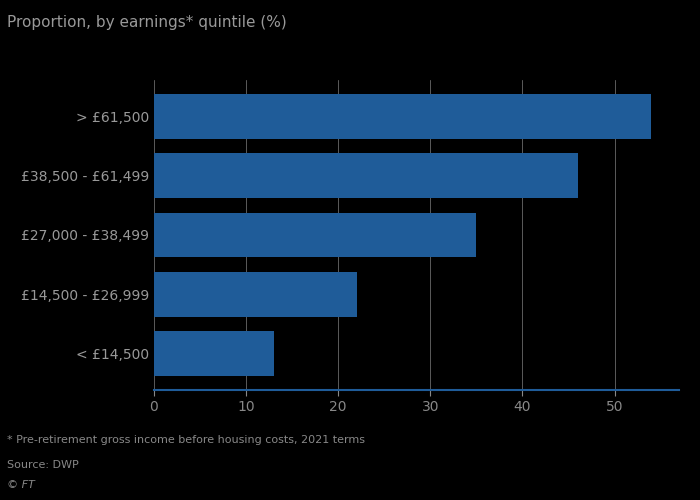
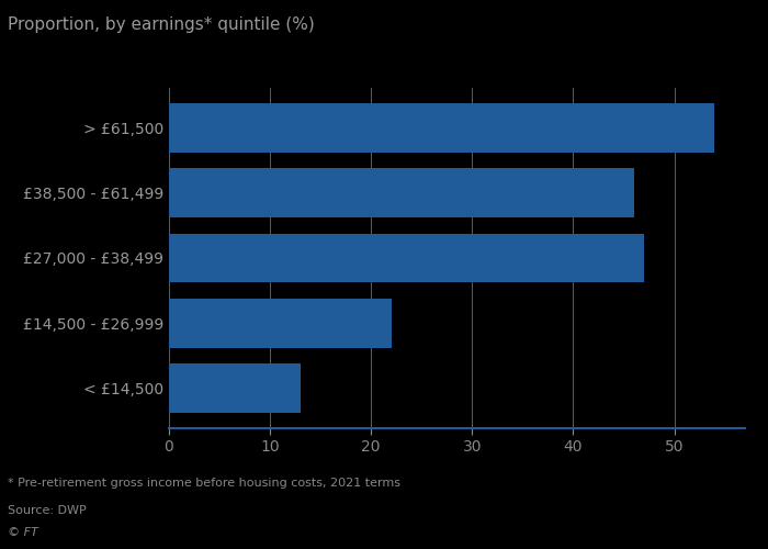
£27,000 - £38,499: 35 -> 47
